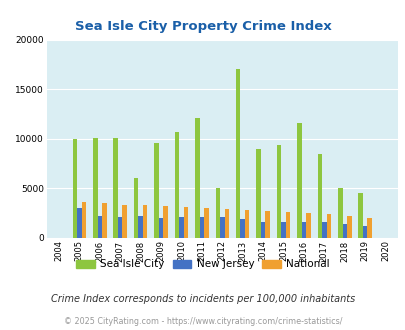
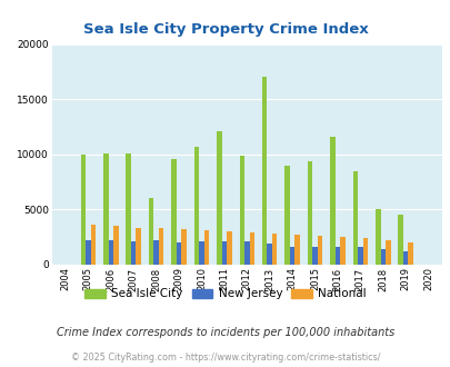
New Jersey/2005: 3000 -> 2200
Sea Isle City/2012: 5000 -> 9900
